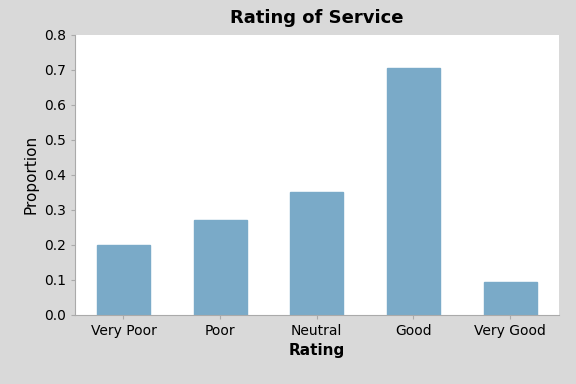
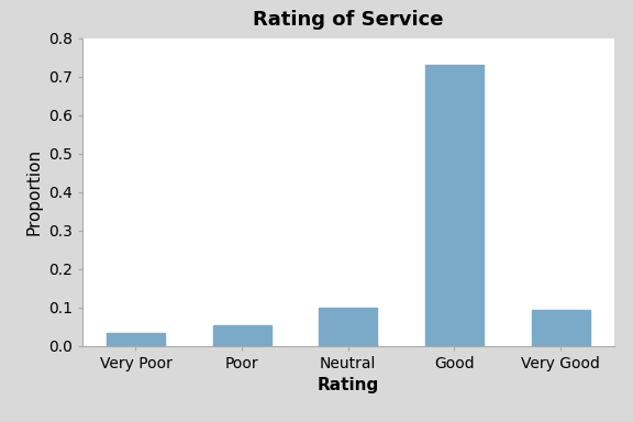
Very Poor: 0.200 -> 0.034
Poor: 0.270 -> 0.054
Neutral: 0.350 -> 0.100
Good: 0.705 -> 0.730
